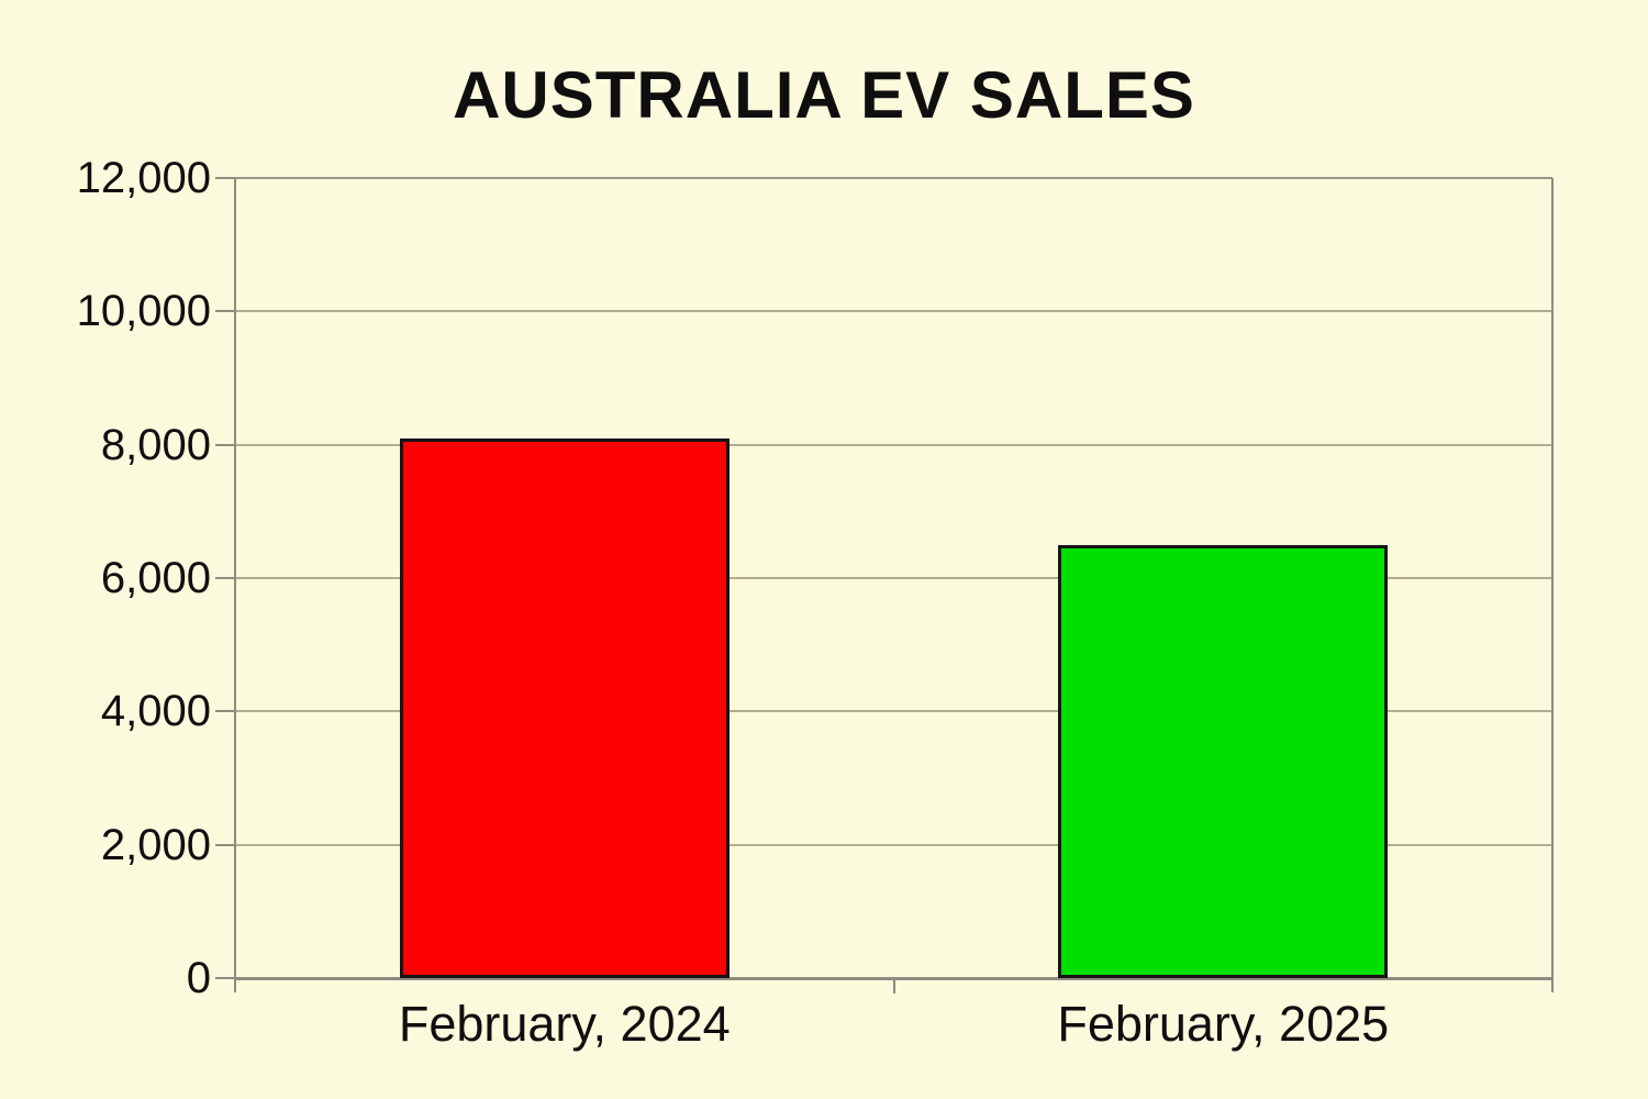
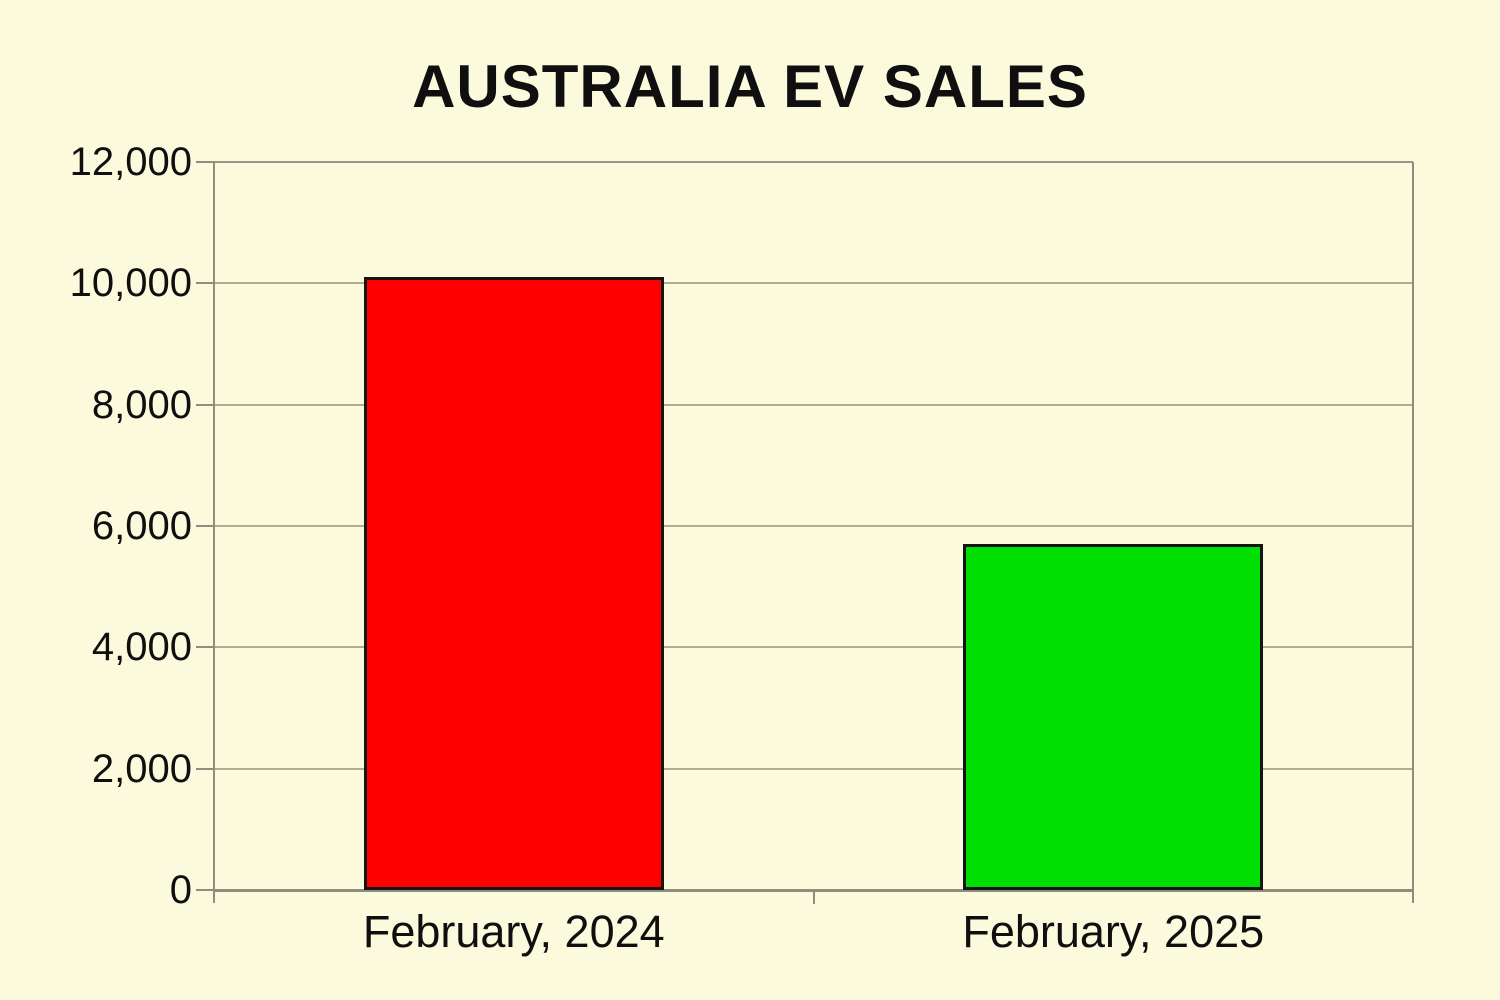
February, 2024: 8100 -> 10100
February, 2025: 6500 -> 5700
